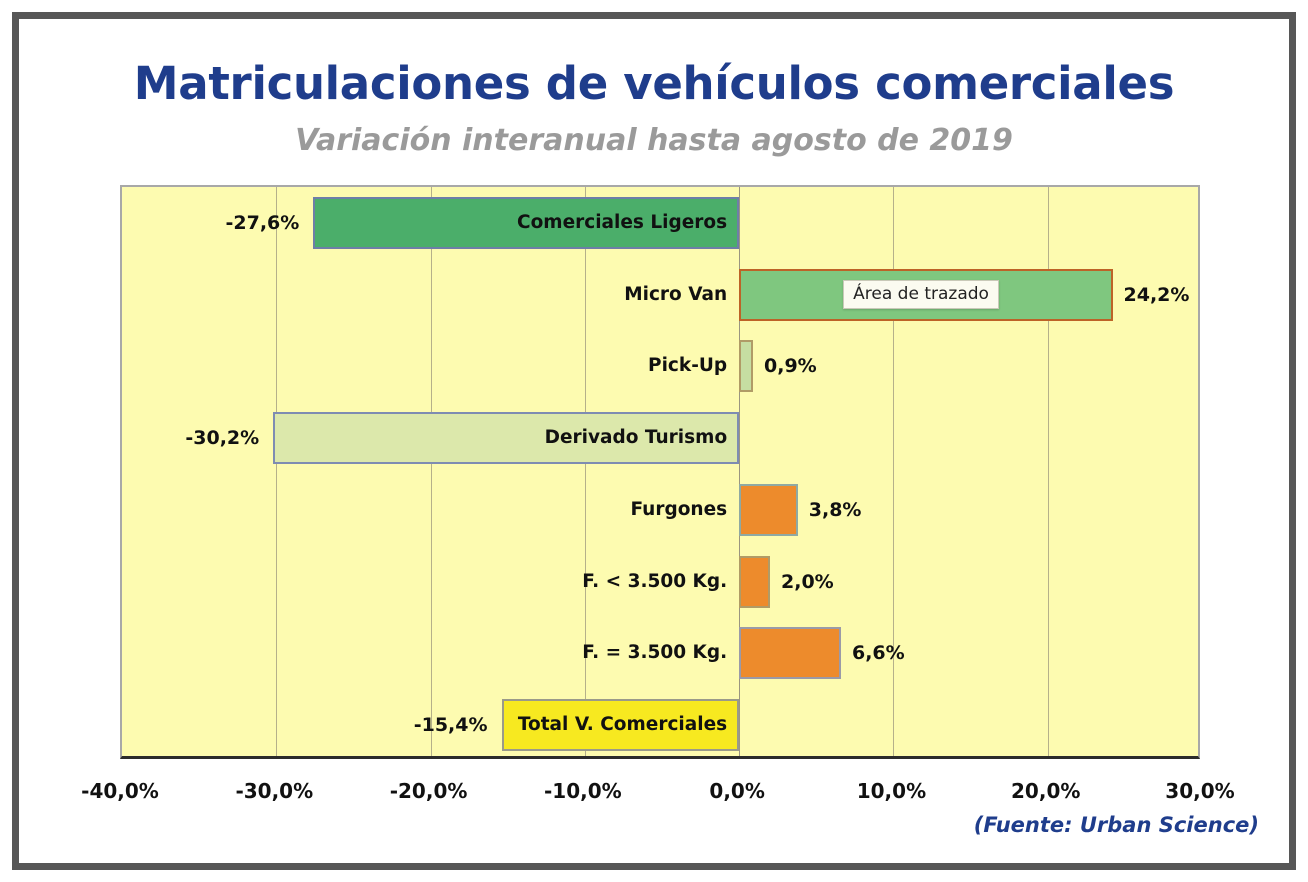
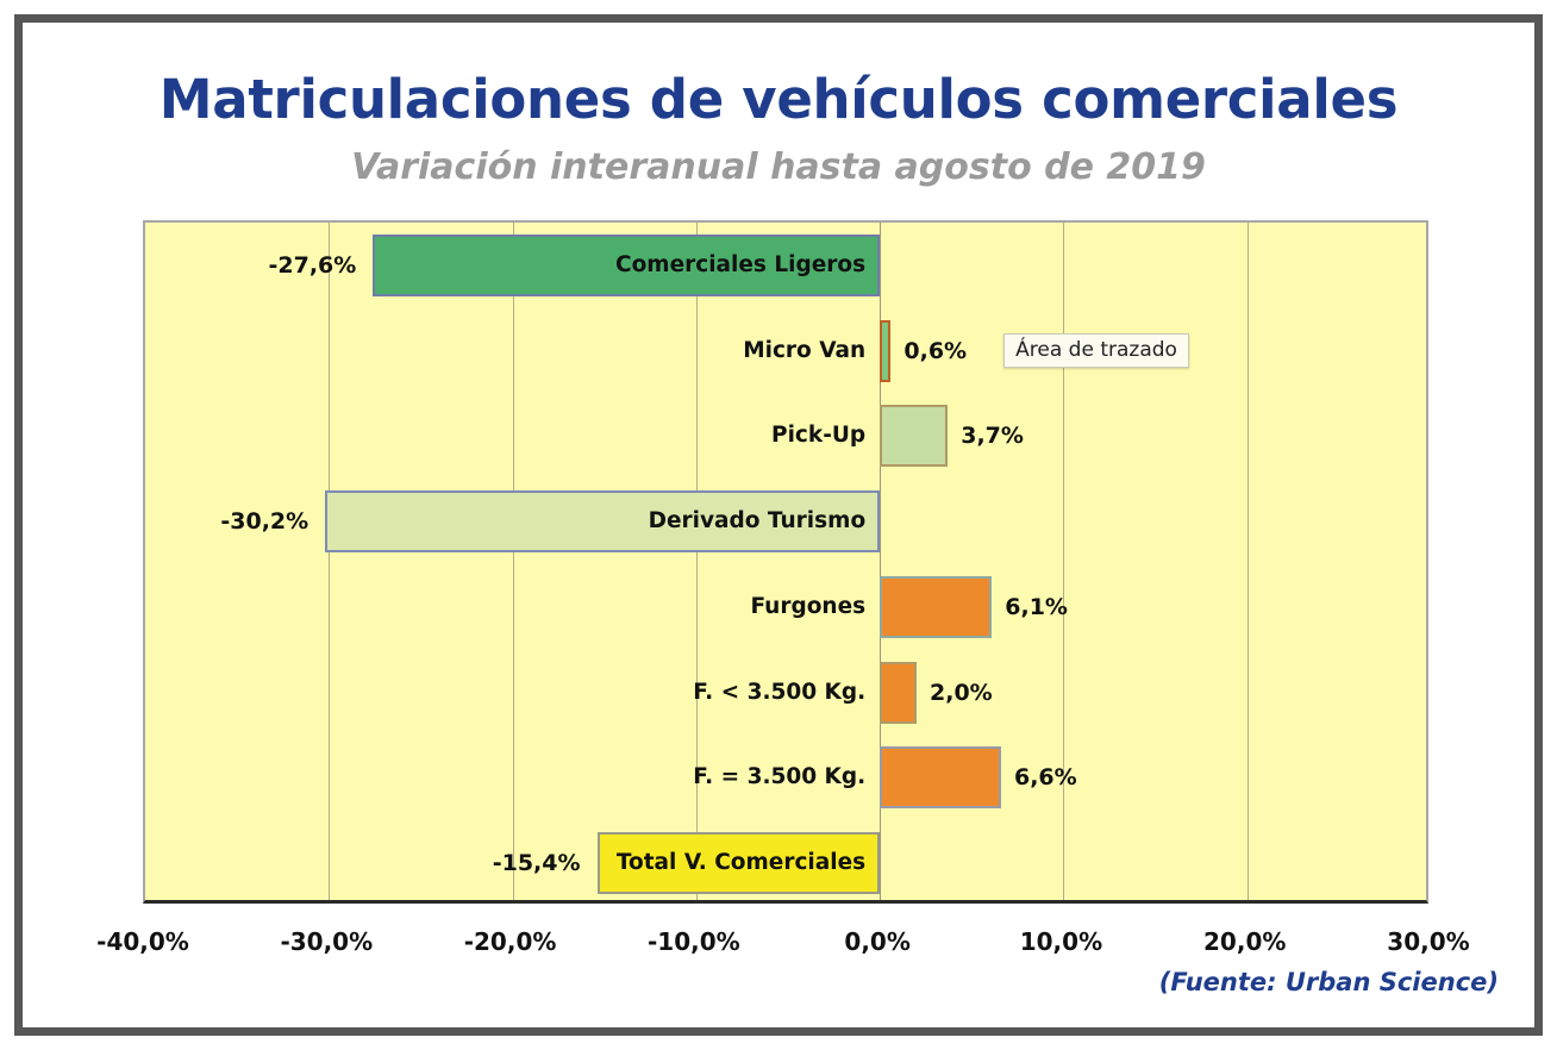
Micro Van: 24,2% -> 0,6%
Pick-Up: 0,9% -> 3,7%
Furgones: 3,8% -> 6,1%
